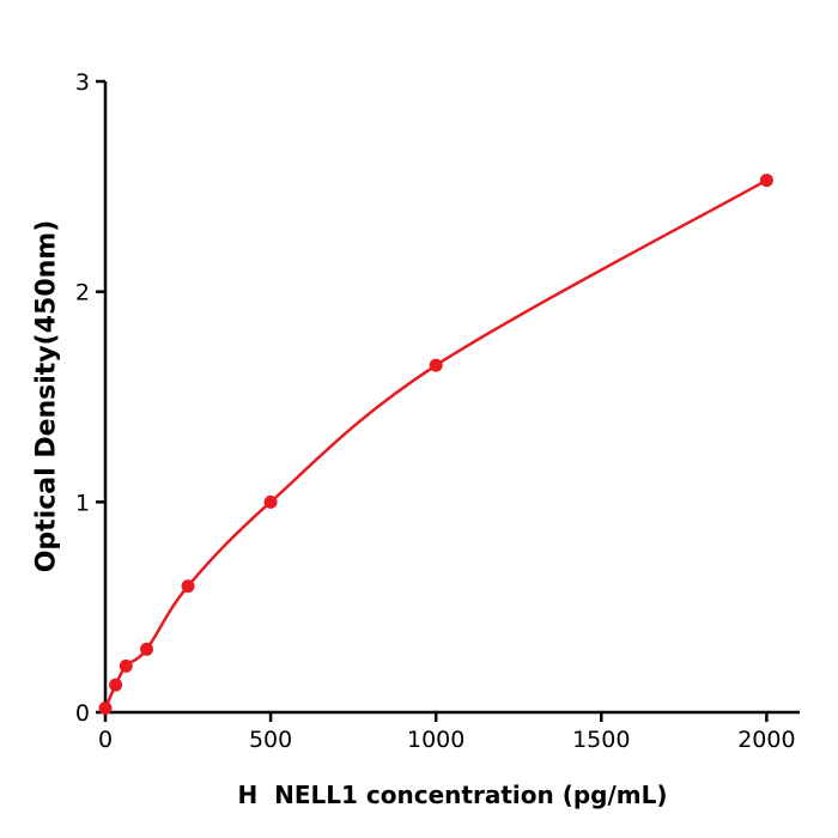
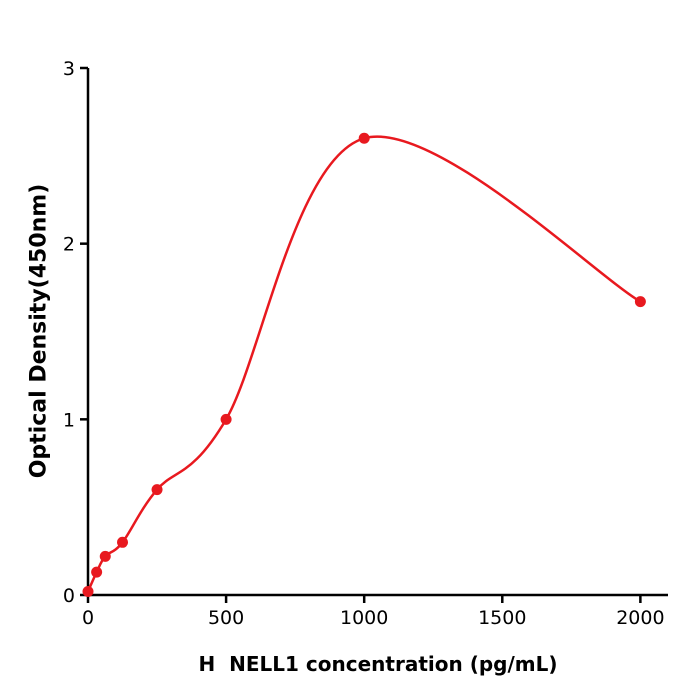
1000: 1.65 -> 2.60
2000: 2.53 -> 1.67
